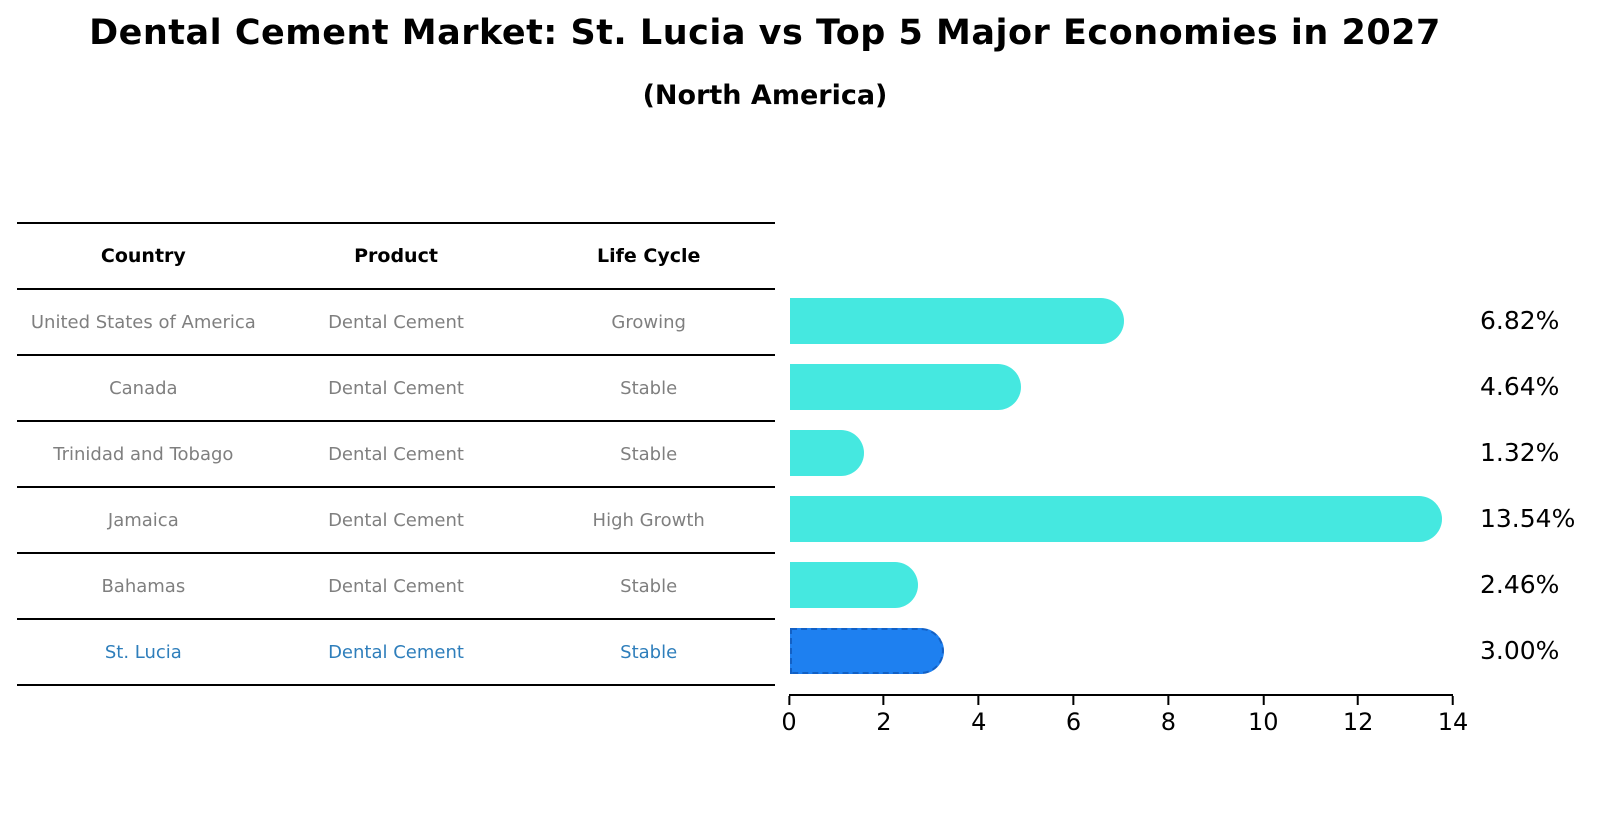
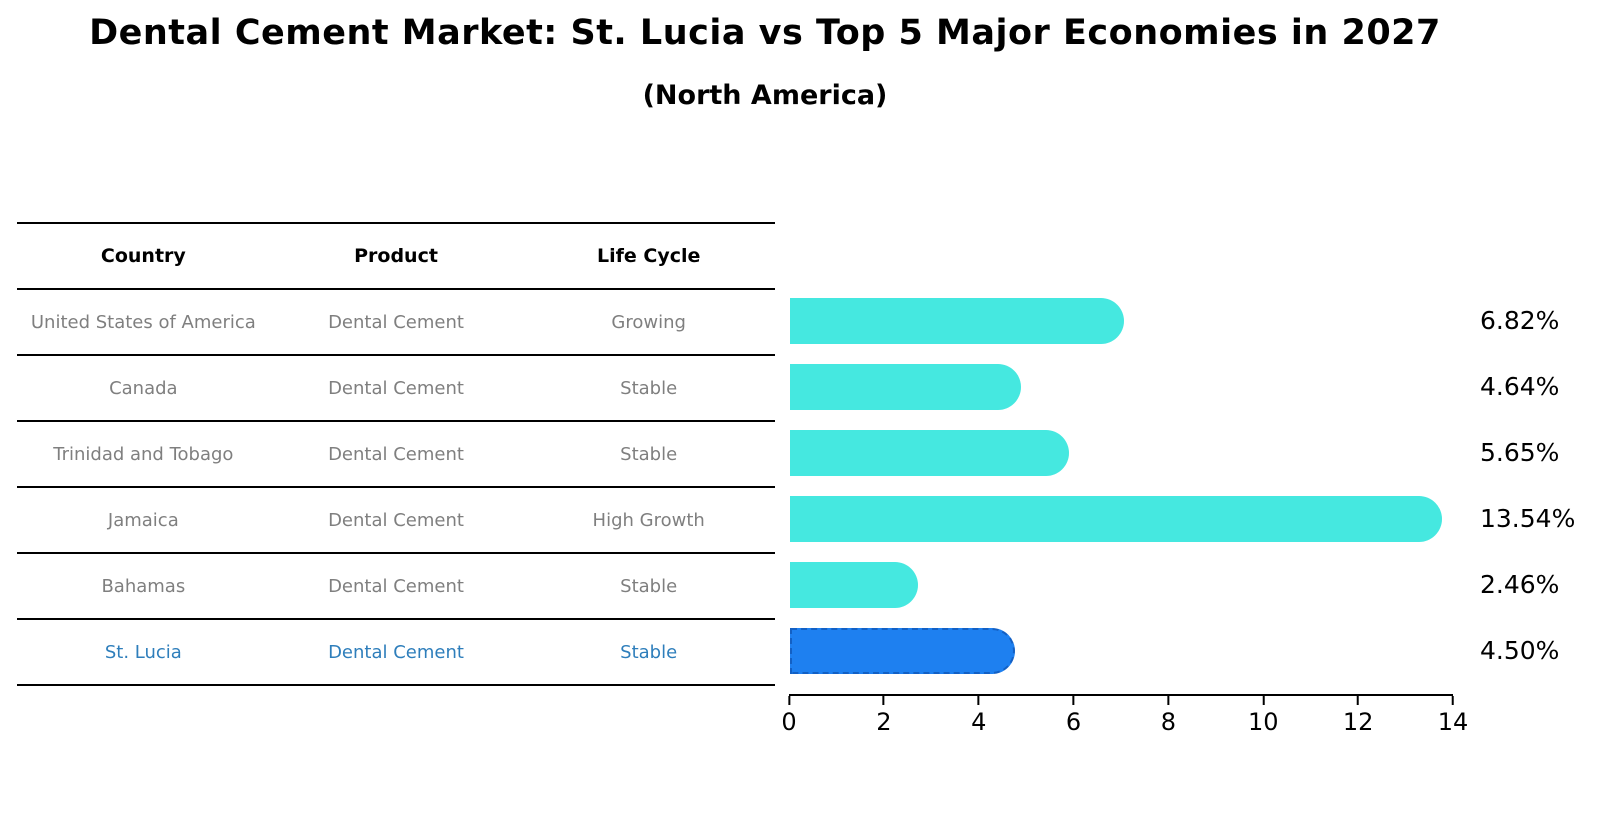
Trinidad and Tobago: 1.32% -> 5.65%
St. Lucia: 3.00% -> 4.50%
